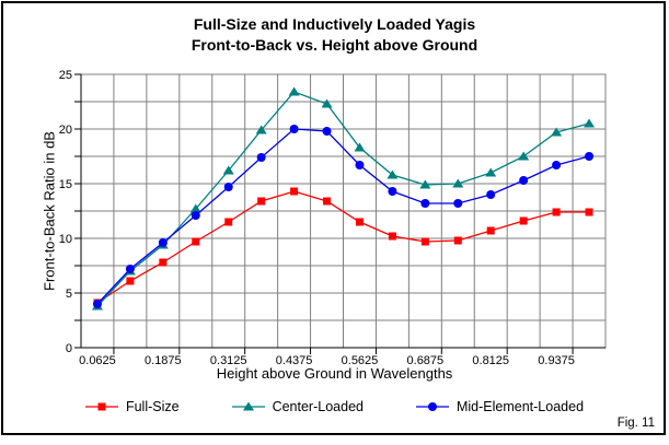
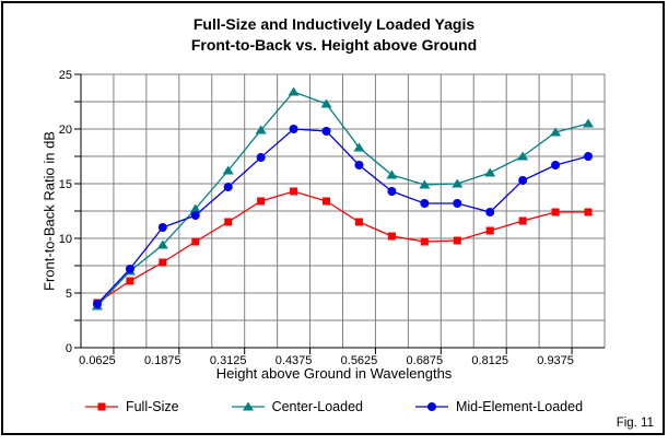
Mid-Element-Loaded/0.1875: 9.6 -> 11.0
Mid-Element-Loaded/0.8125: 14.0 -> 12.4
